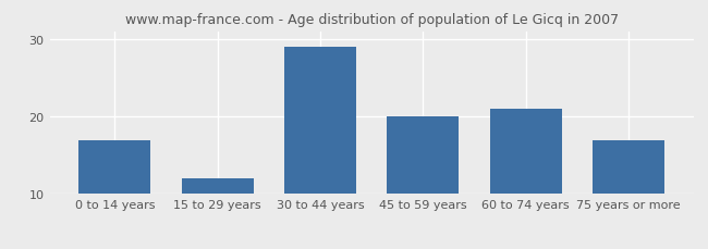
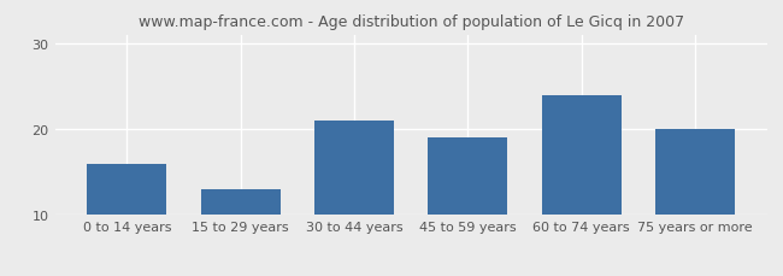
0 to 14 years: 17 -> 16
15 to 29 years: 12 -> 13
30 to 44 years: 29 -> 21
45 to 59 years: 20 -> 19
60 to 74 years: 21 -> 24
75 years or more: 17 -> 20
